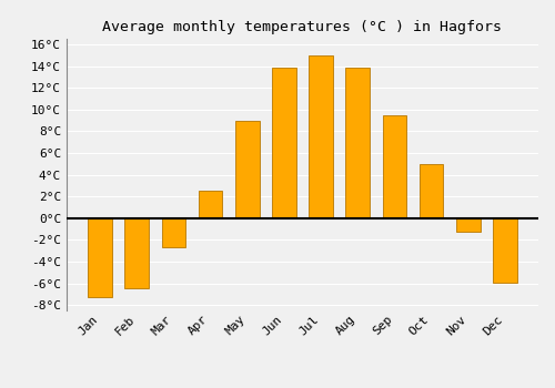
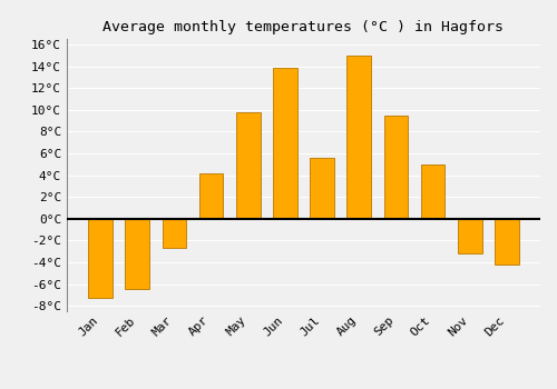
Apr: 2.5°C -> 4.2°C
May: 9.0°C -> 9.8°C
Jul: 15.0°C -> 5.6°C
Aug: 13.8°C -> 15.0°C
Nov: -1.3°C -> -3.2°C
Dec: -5.9°C -> -4.2°C
